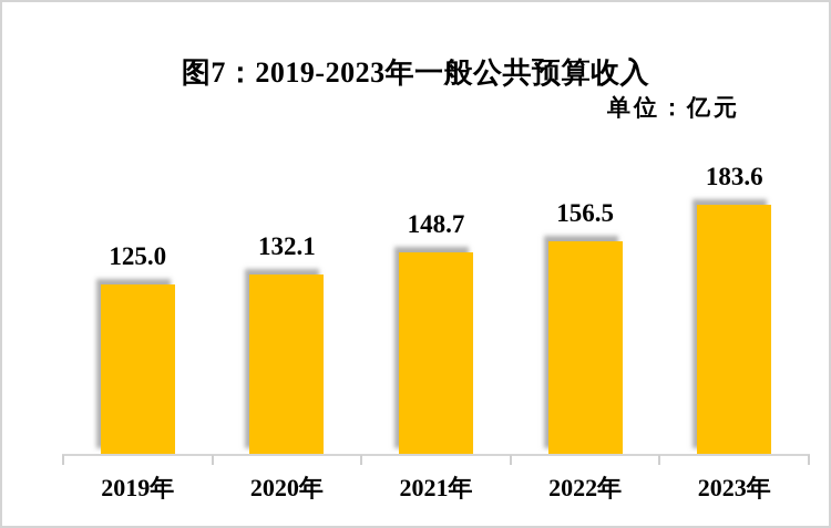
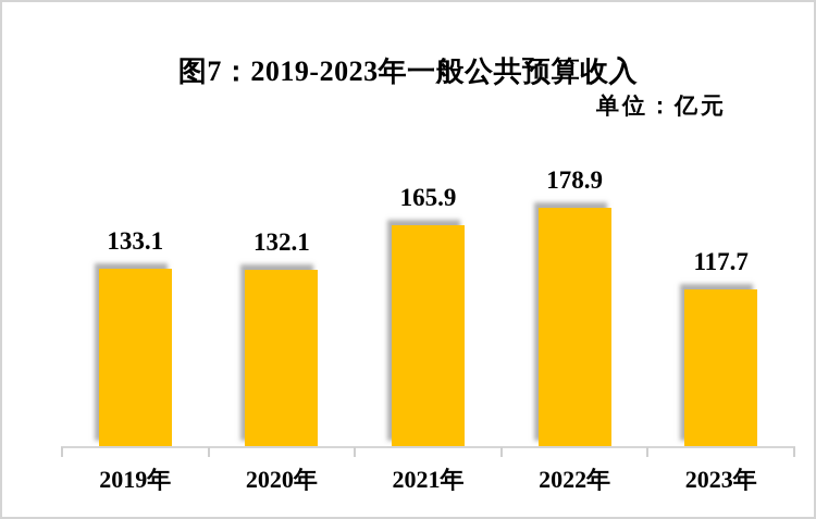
2019年: 125.0 -> 133.1
2021年: 148.7 -> 165.9
2022年: 156.5 -> 178.9
2023年: 183.6 -> 117.7
